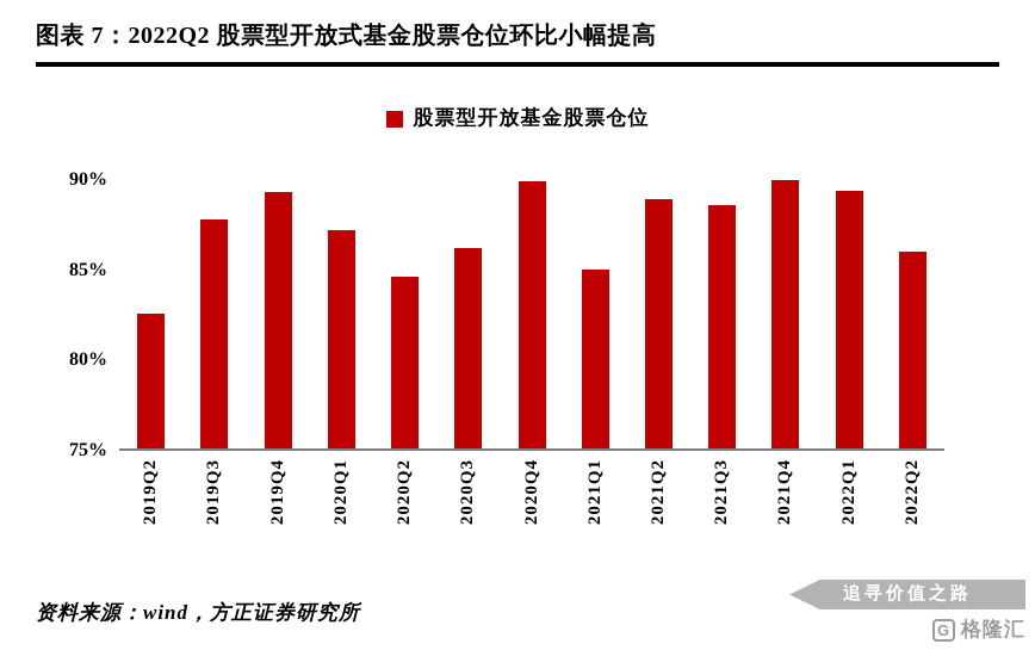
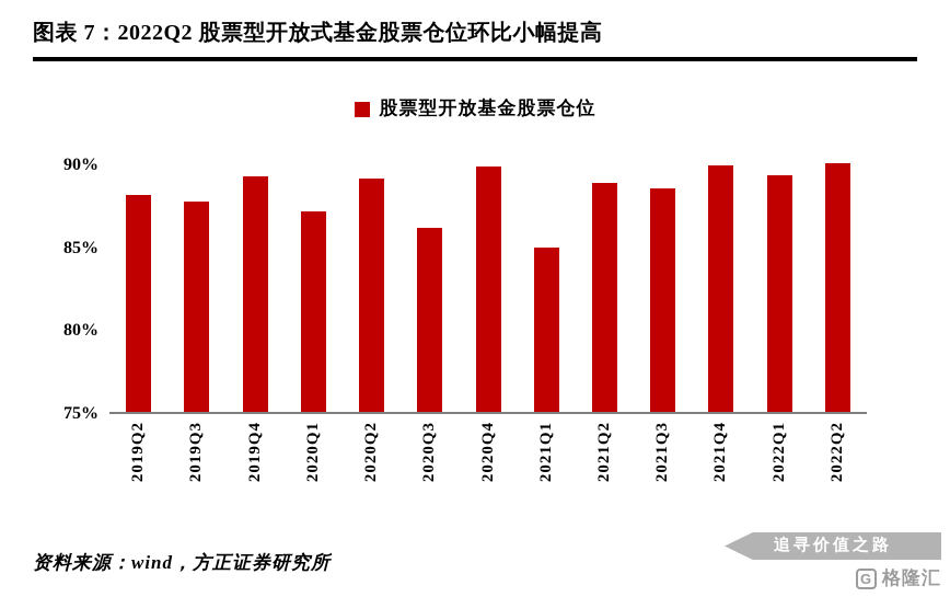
2019Q2: 82.5% -> 88.1%
2020Q2: 84.5% -> 89.1%
2022Q2: 85.9% -> 90.0%
